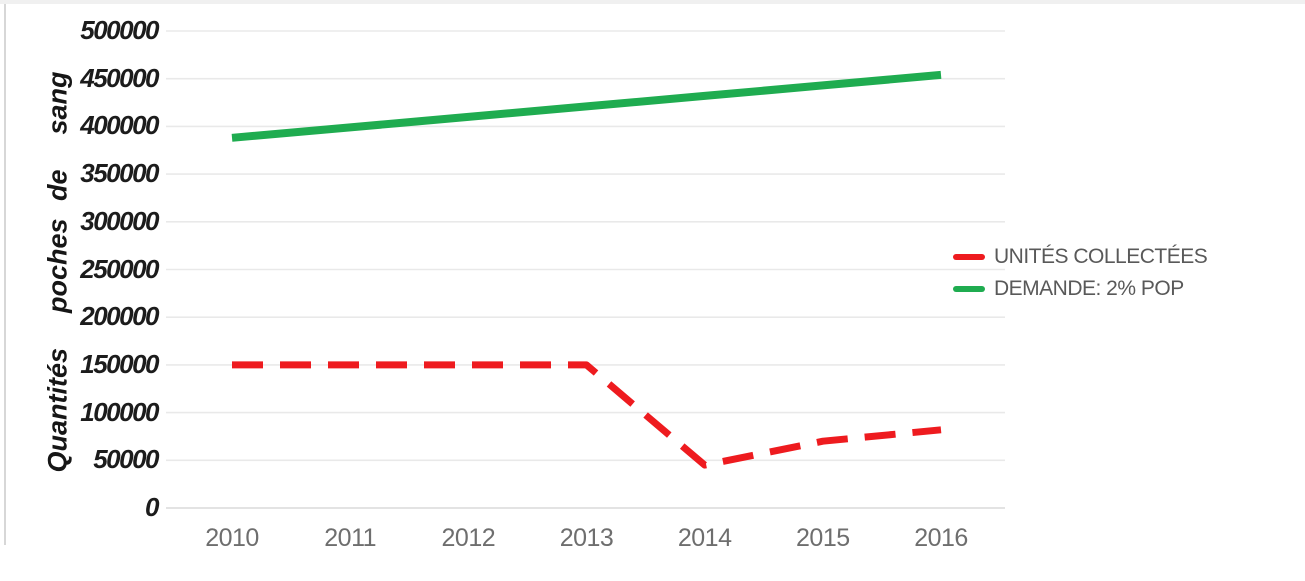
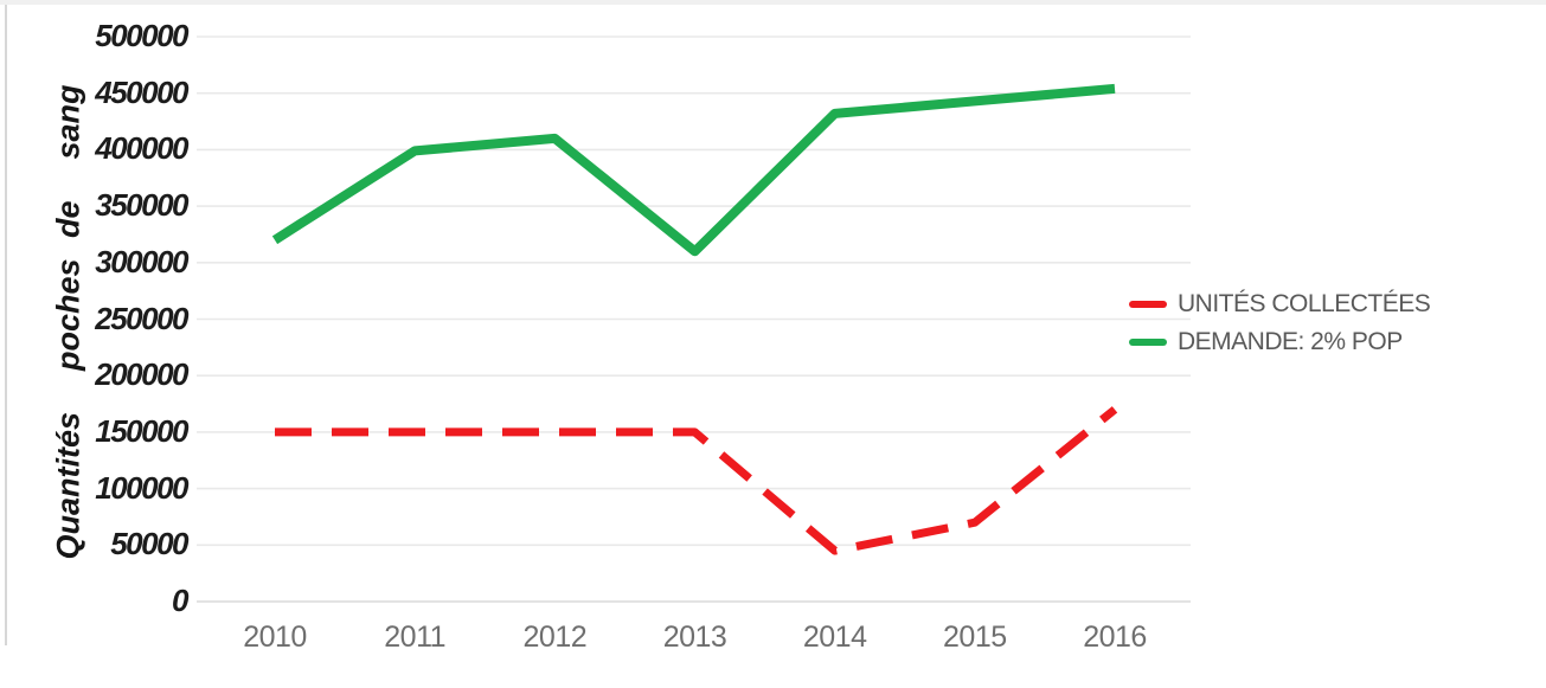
DEMANDE: 2% POP/2010: 390000 -> 320000
DEMANDE: 2% POP/2013: 420000 -> 310000
UNITÉS COLLECTÉES/2016: 80000 -> 170000
